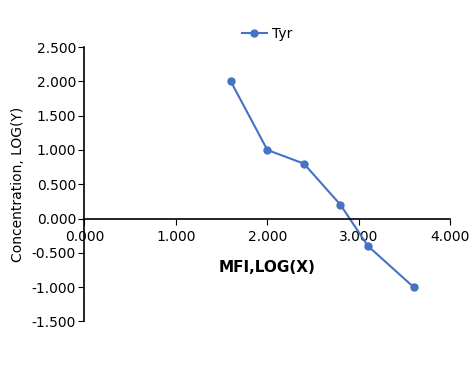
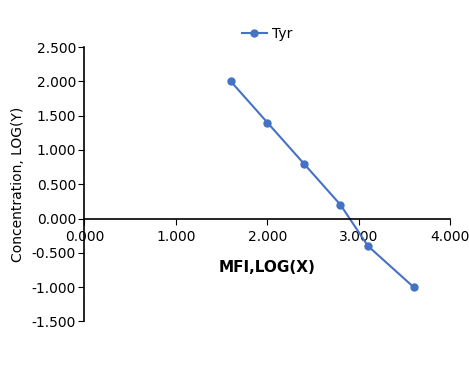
2.000: 1.0 -> 1.4
